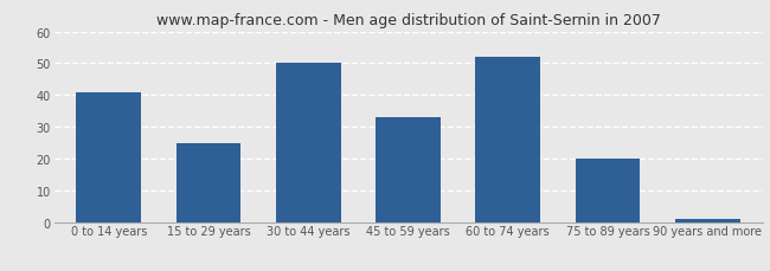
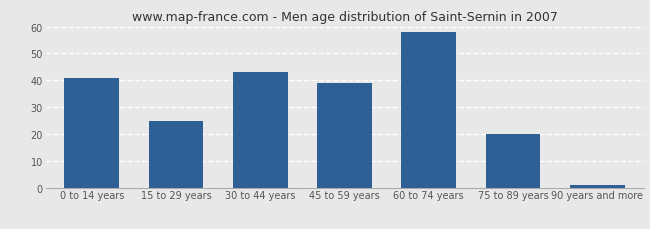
30 to 44 years: 50 -> 43
45 to 59 years: 33 -> 39
60 to 74 years: 52 -> 58
